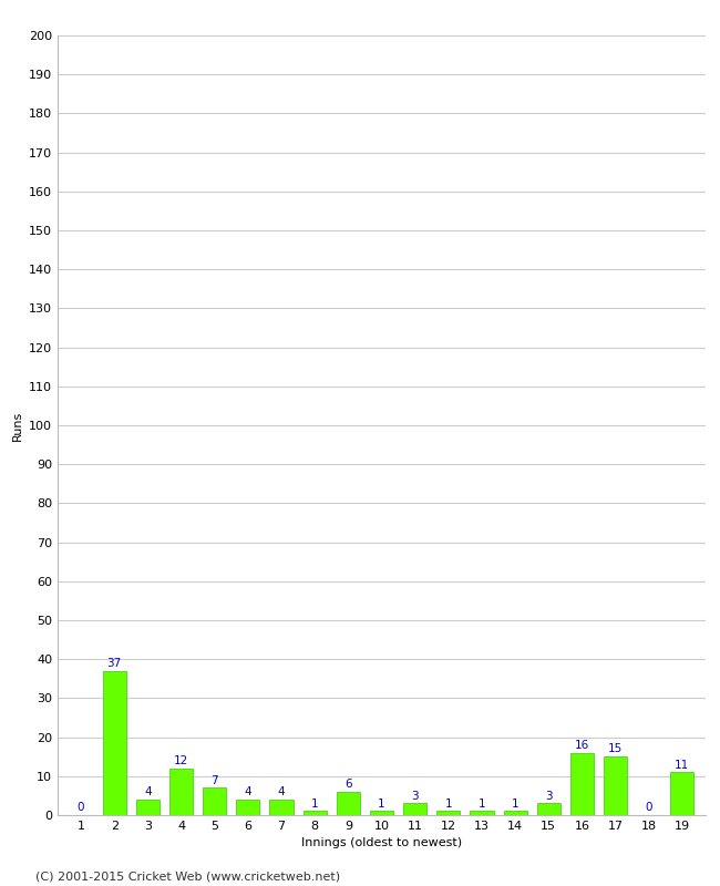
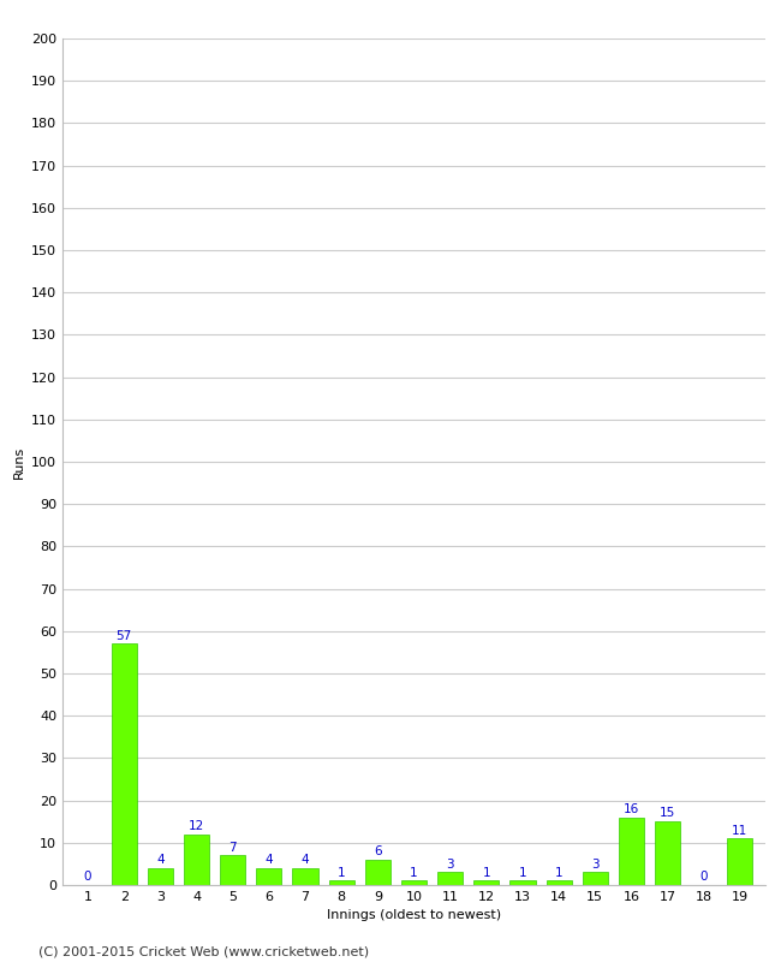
2: 37 -> 57
